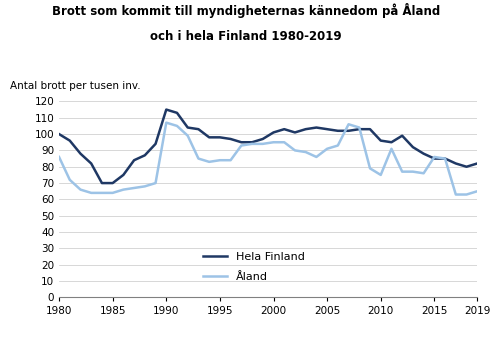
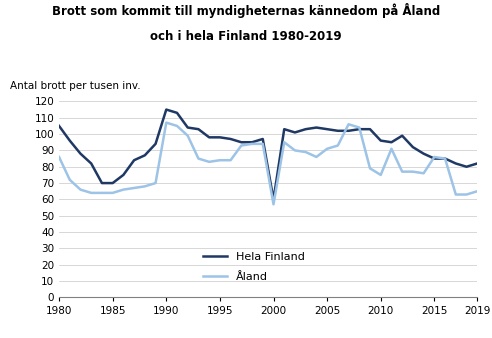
Hela Finland/1980: 100 -> 105
Hela Finland/2000: 101 -> 60
Åland/2000: 95 -> 57
